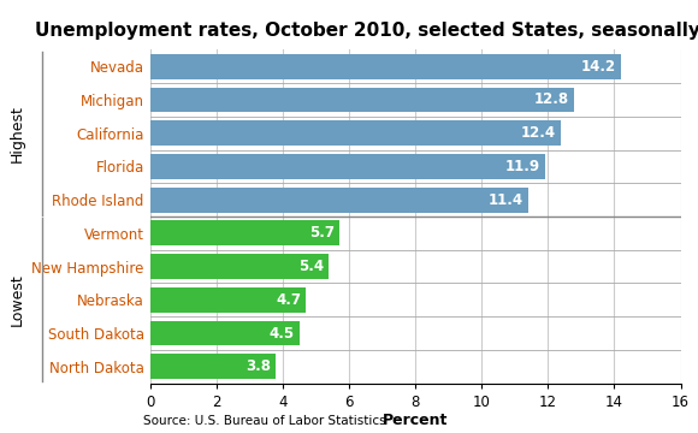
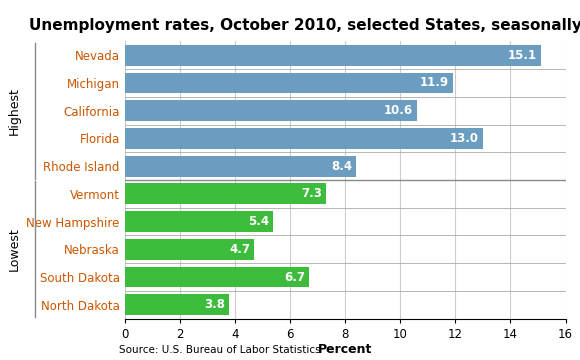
Nevada: 14.2 -> 15.1
Michigan: 12.8 -> 11.9
California: 12.4 -> 10.6
Florida: 11.9 -> 13.0
Rhode Island: 11.4 -> 8.4
Vermont: 5.7 -> 7.3
South Dakota: 4.5 -> 6.7
